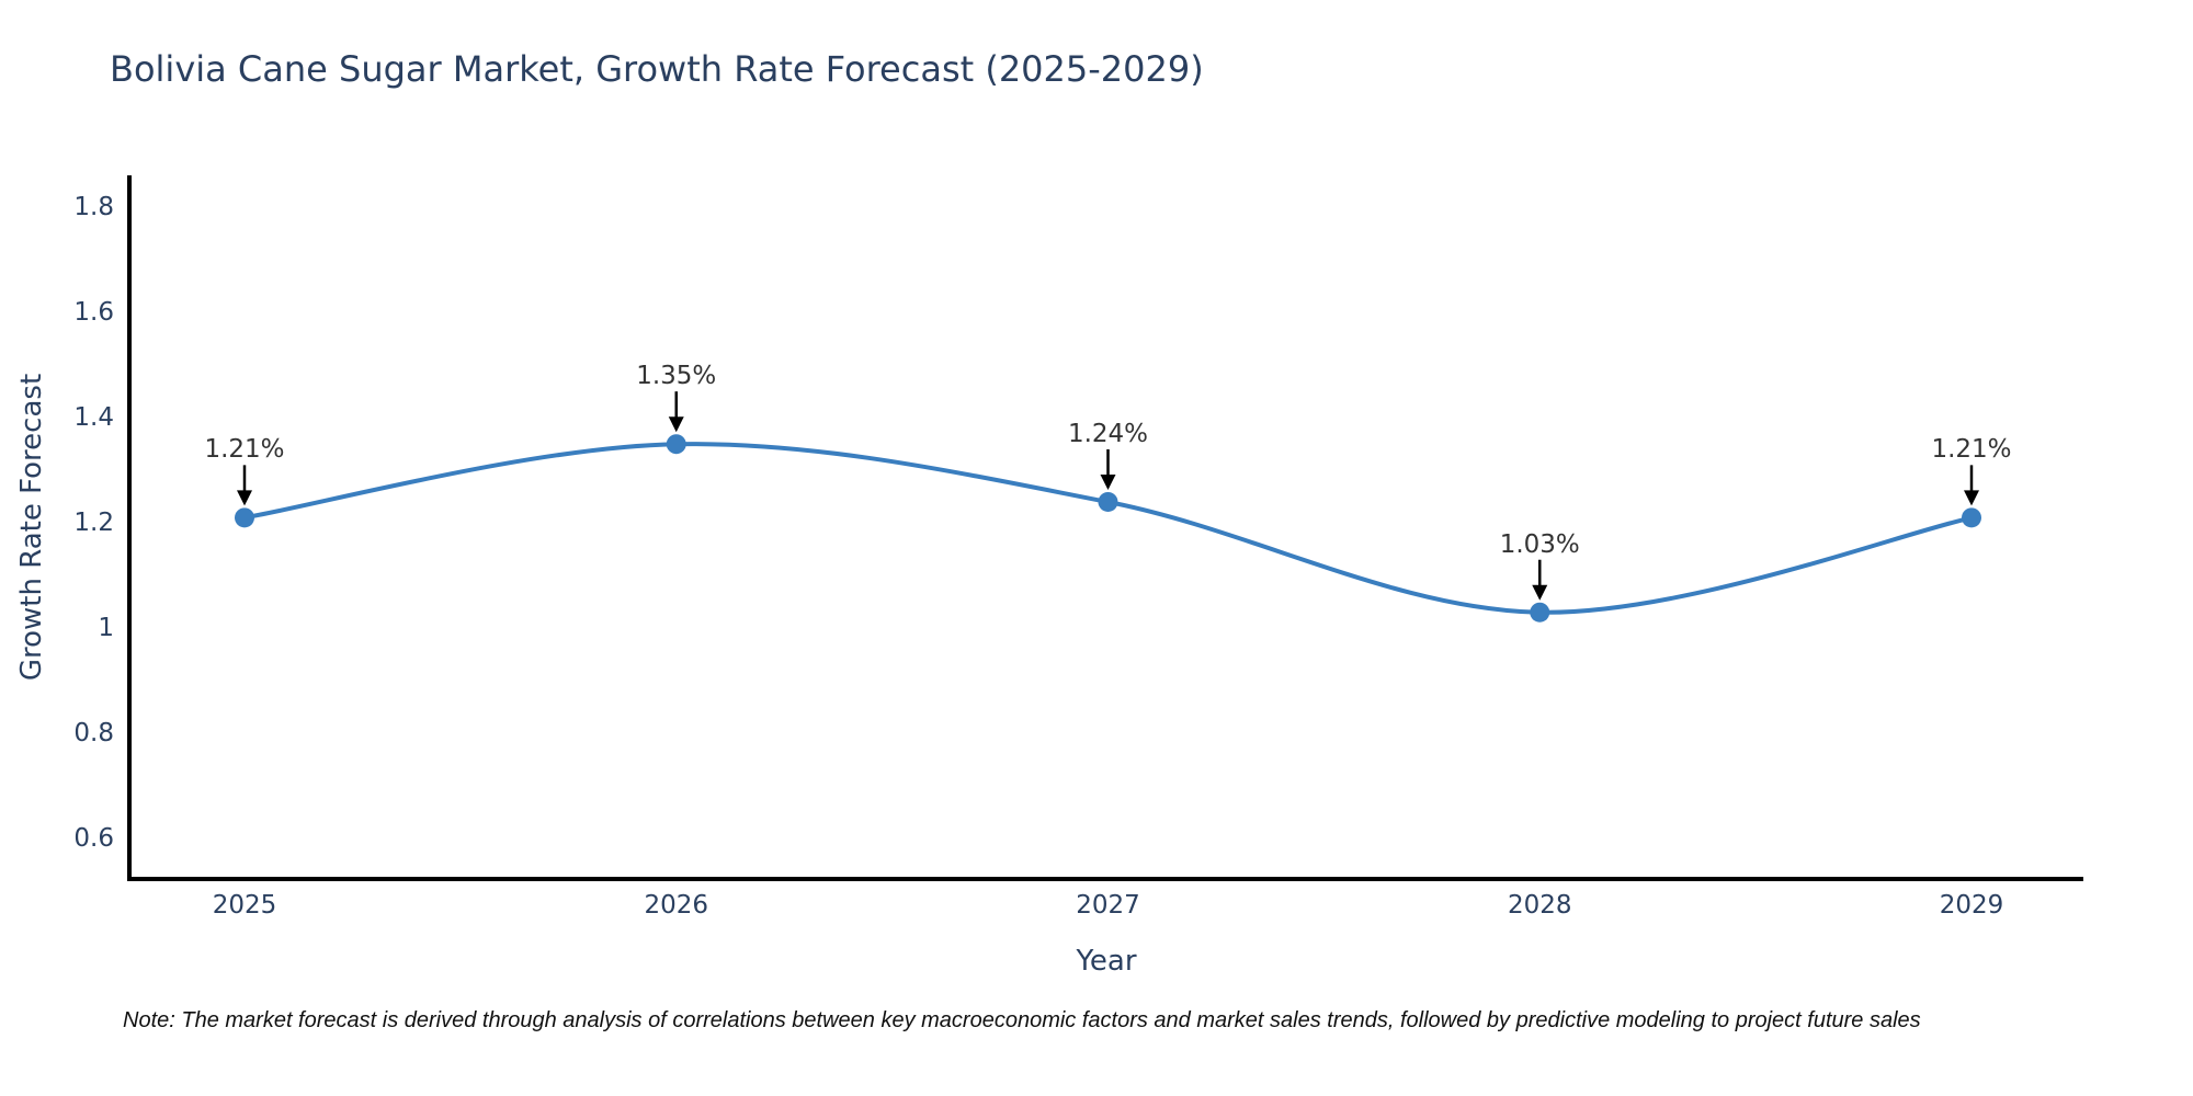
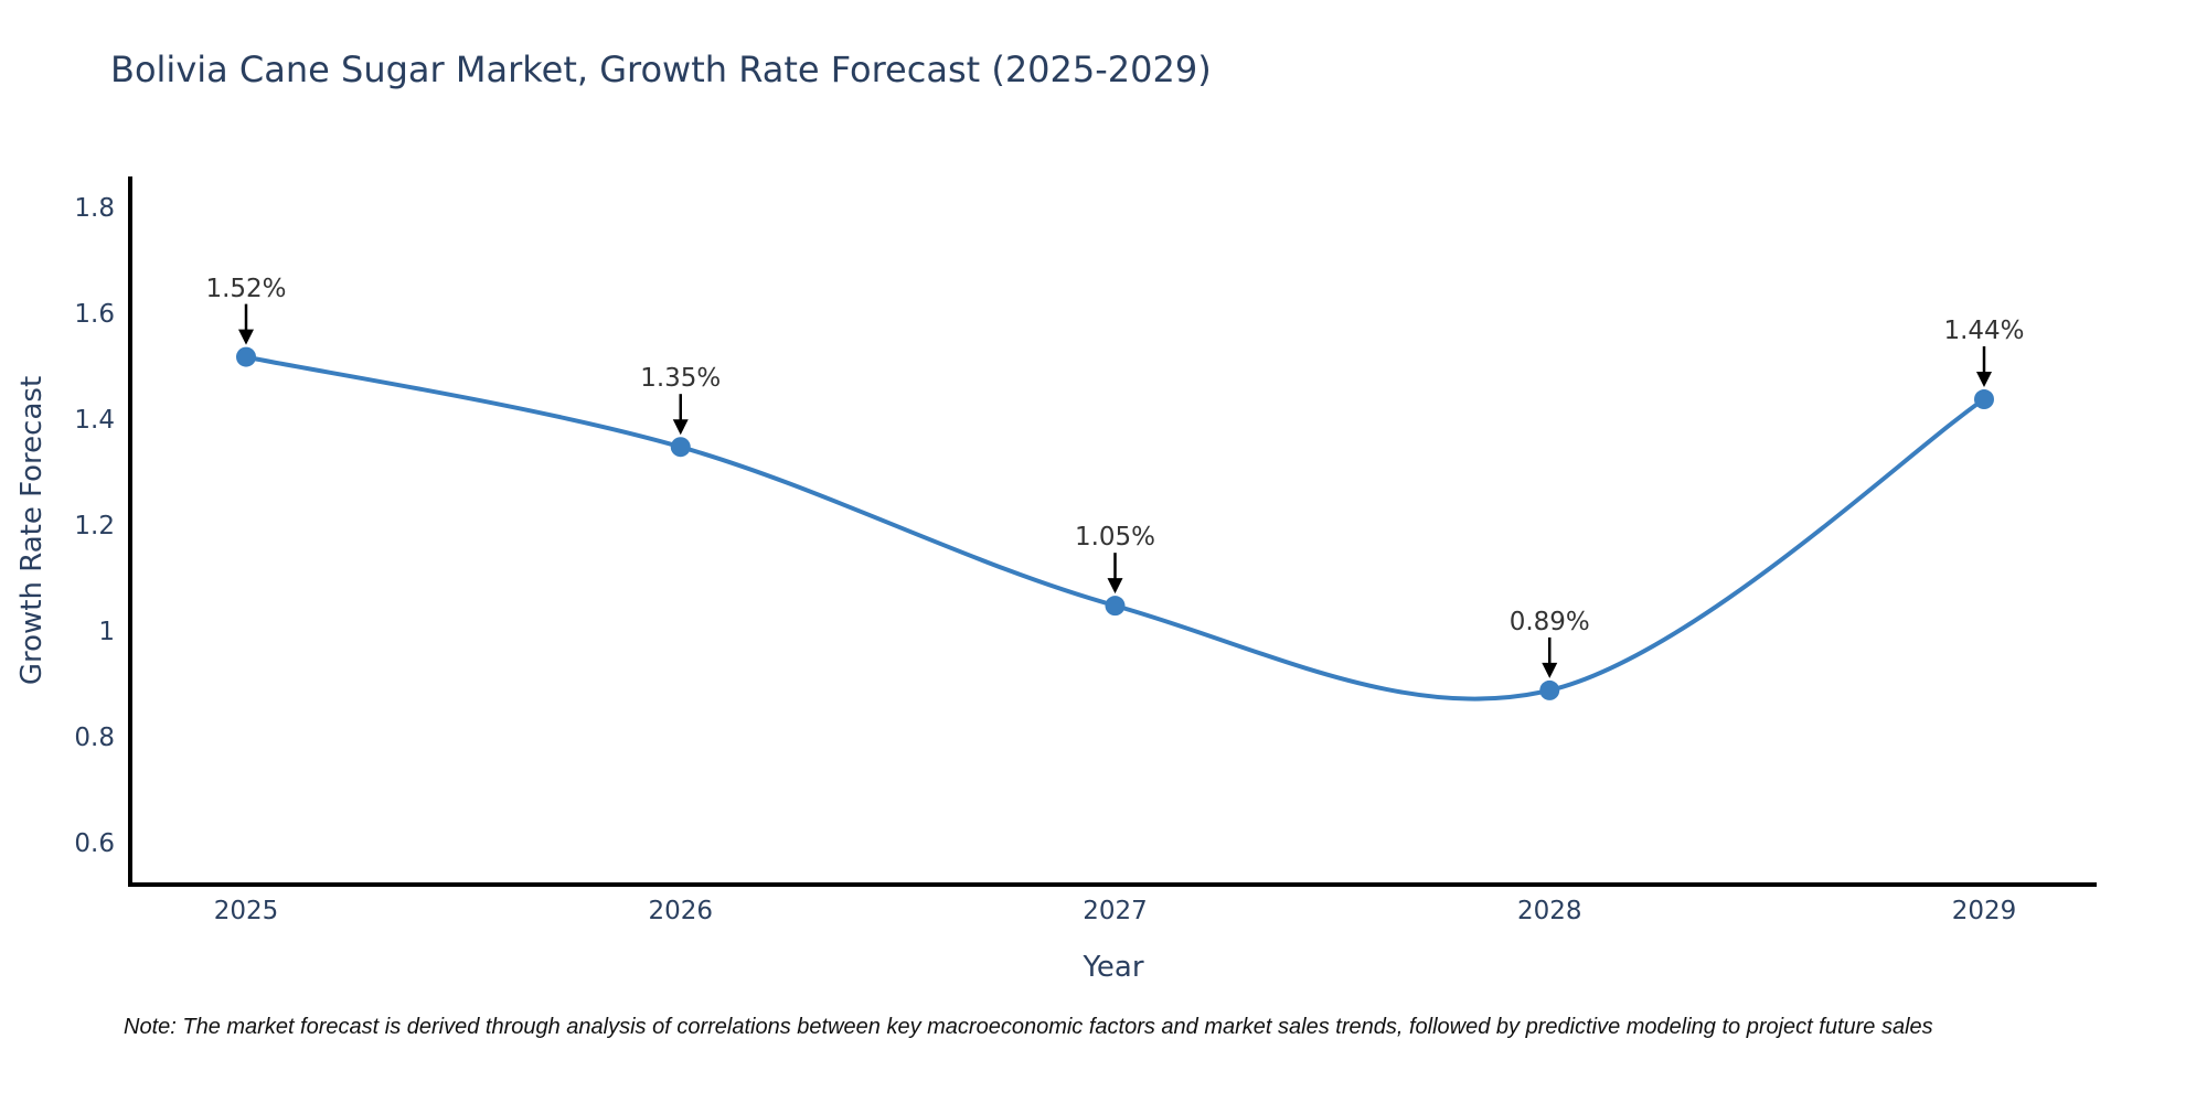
2025: 1.21% -> 1.52%
2027: 1.24% -> 1.05%
2028: 1.03% -> 0.89%
2029: 1.21% -> 1.44%
